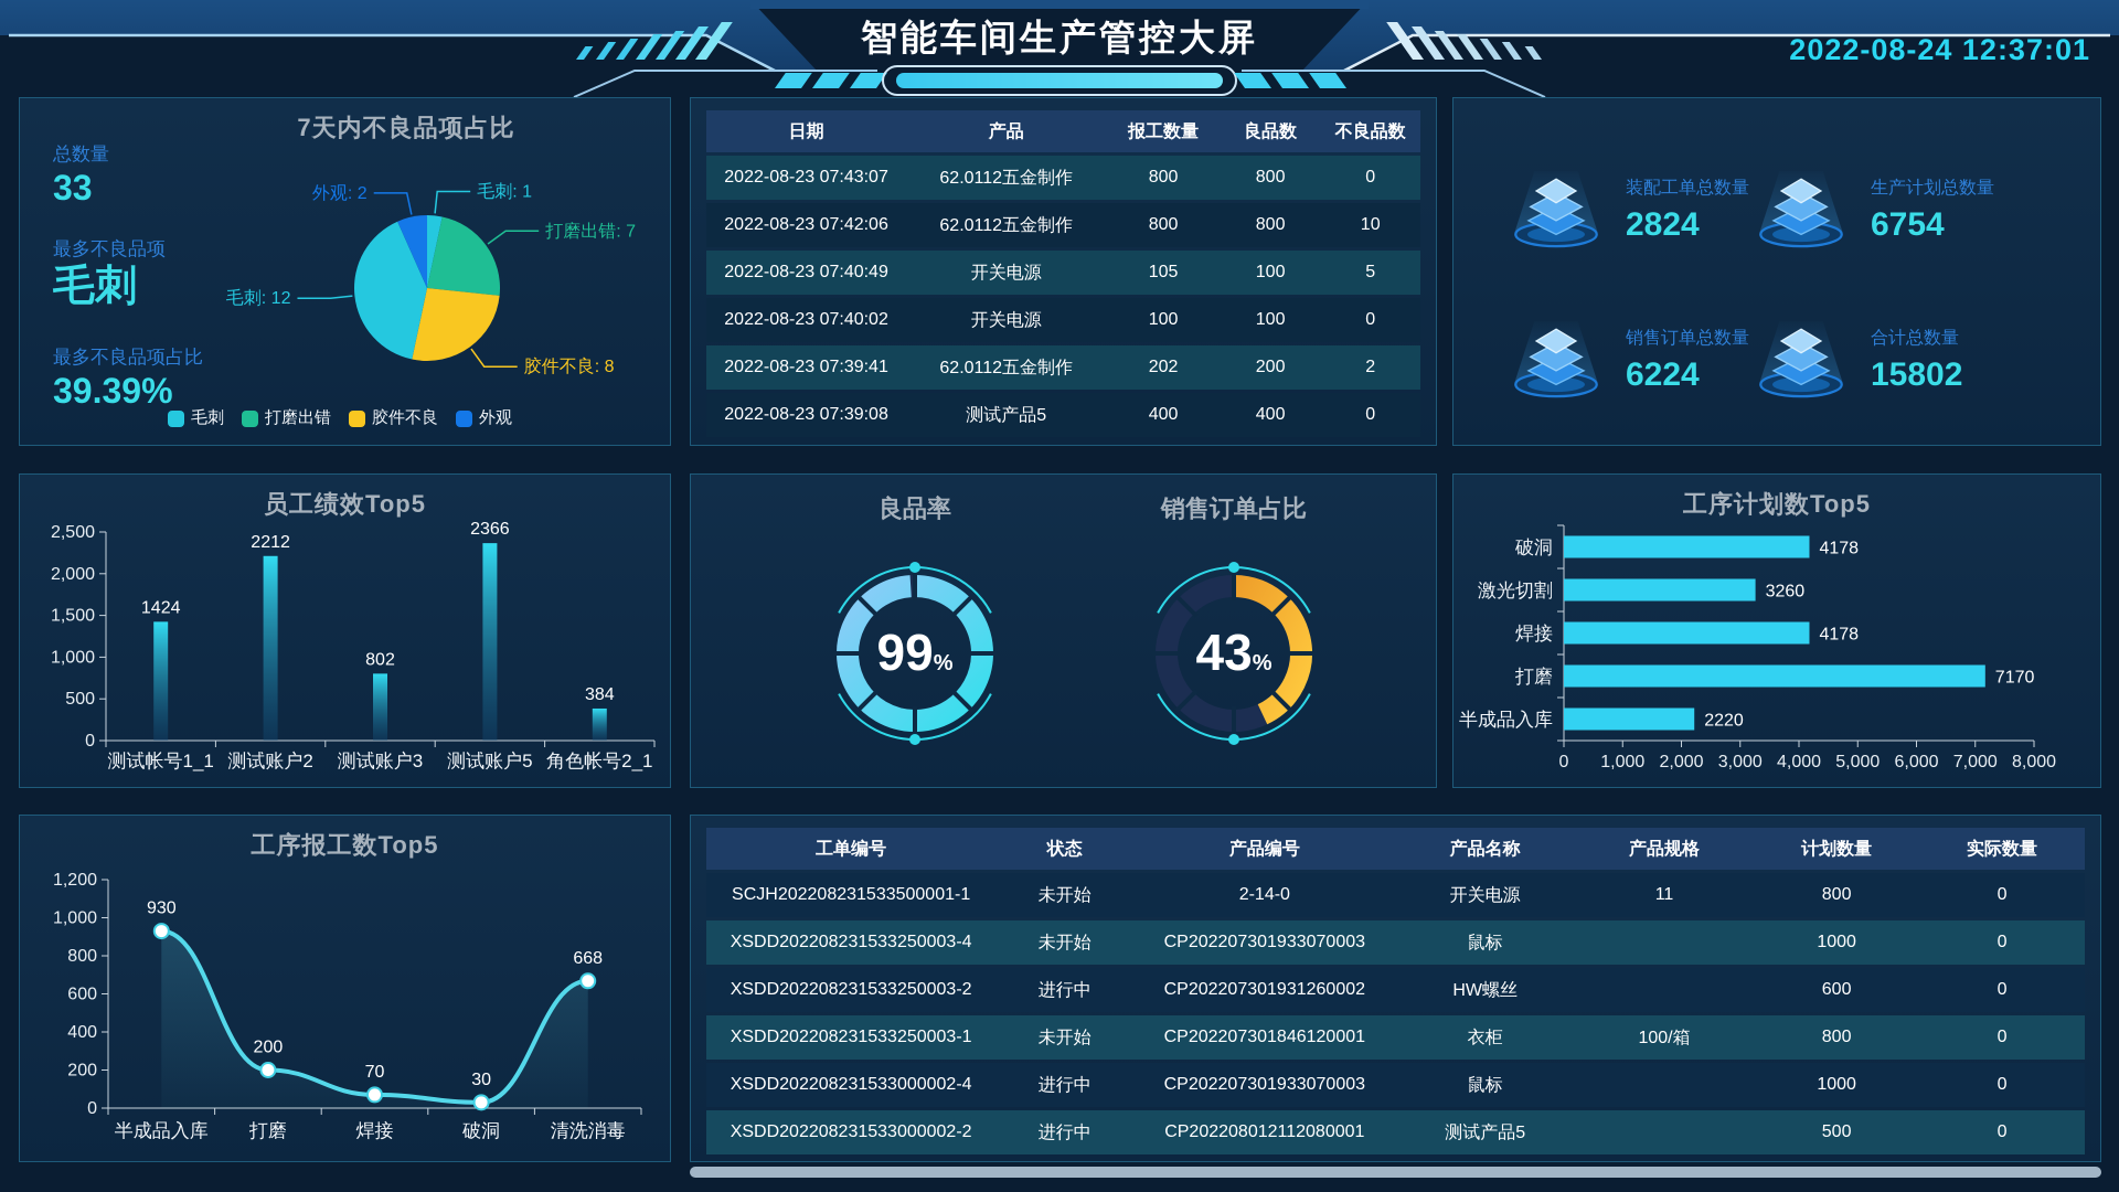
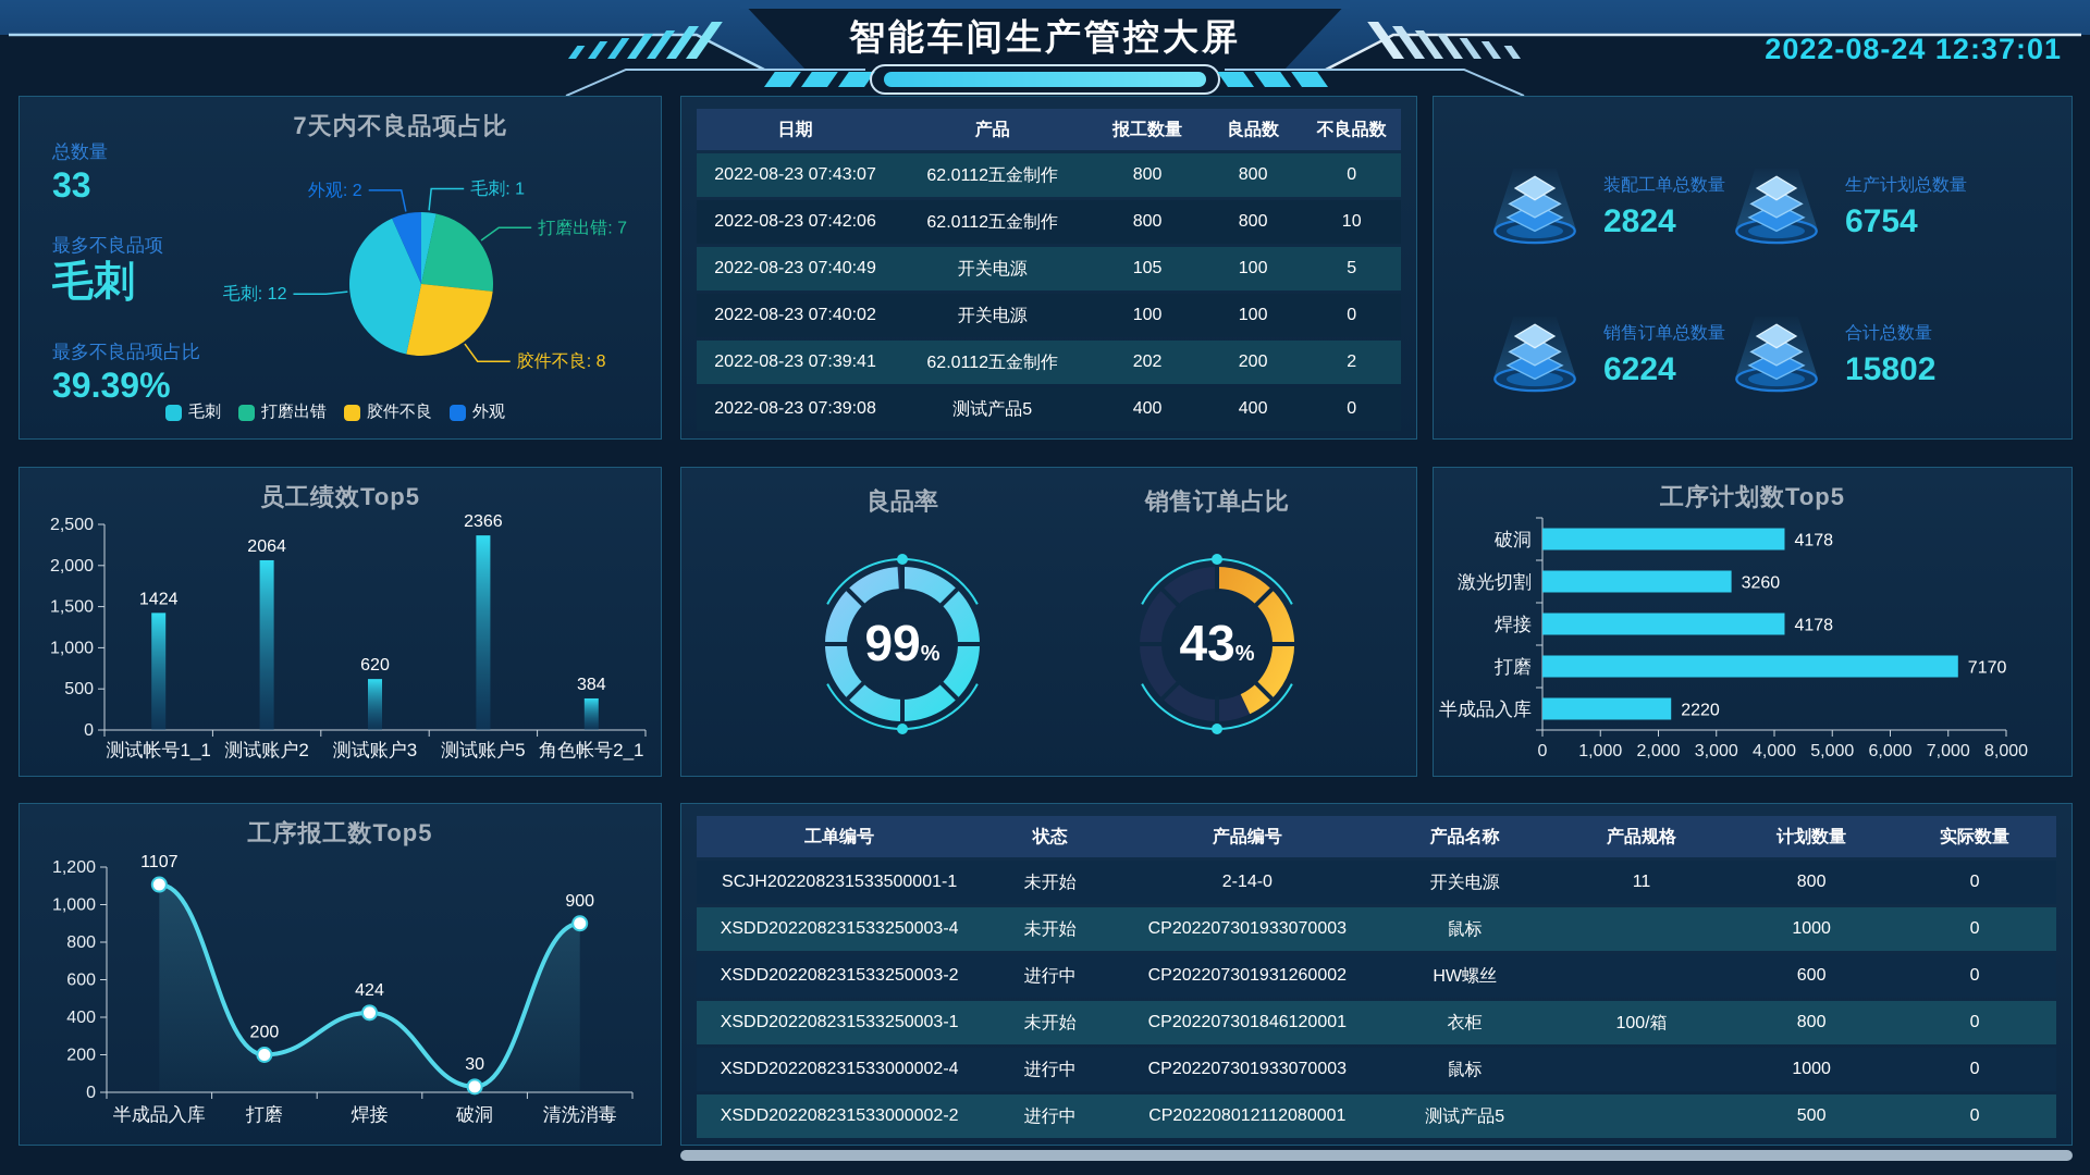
员工绩效Top5/测试账户2: 2212 -> 2064
员工绩效Top5/测试账户3: 802 -> 620
工序报工数Top5/半成品入库: 930 -> 1107
工序报工数Top5/焊接: 70 -> 424
工序报工数Top5/清洗消毒: 668 -> 900
